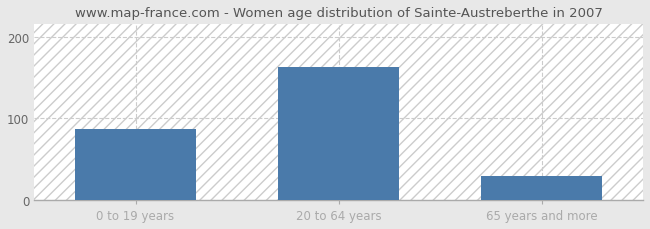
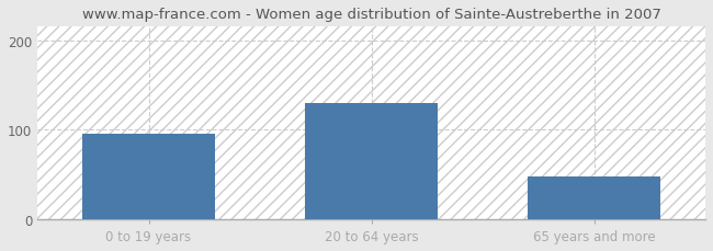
0 to 19 years: 87 -> 96
20 to 64 years: 163 -> 130
65 years and more: 30 -> 48
